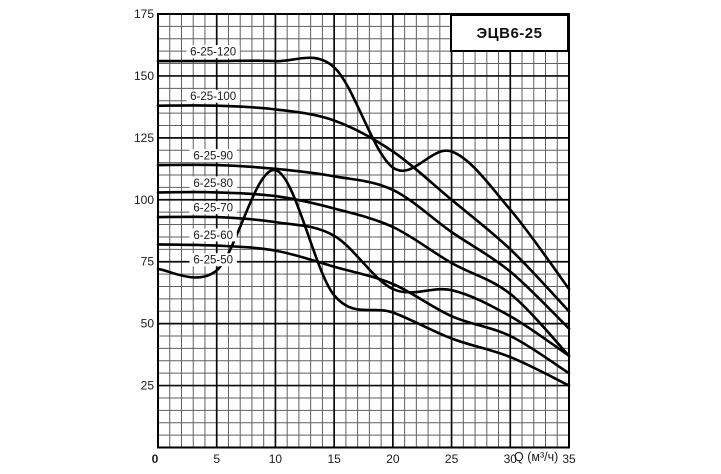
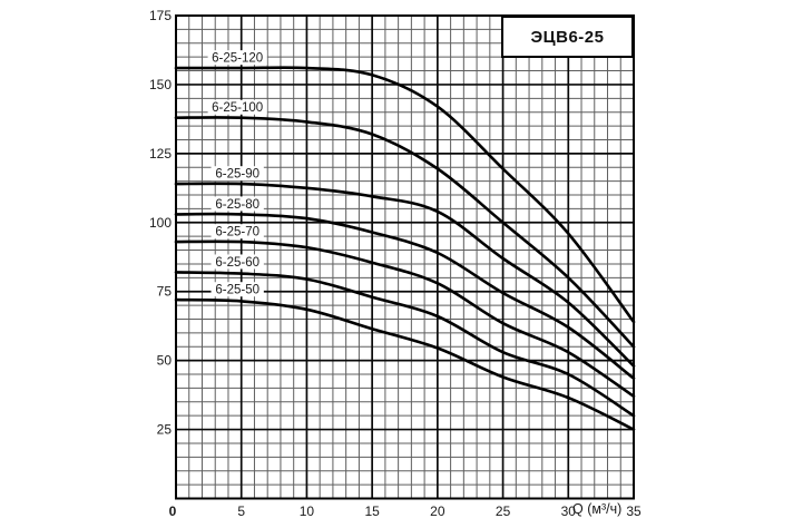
6-25-50/10: 112 -> 68
6-25-120/20: 113 -> 142
6-25-70/20: 64 -> 78
6-25-80/35: 37 -> 44
